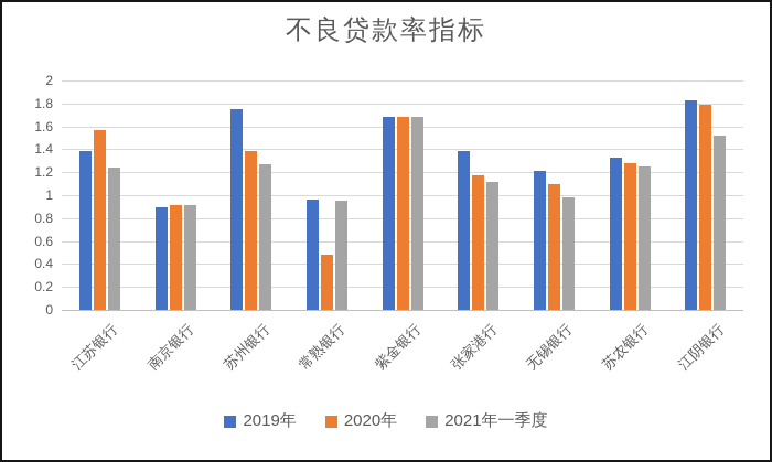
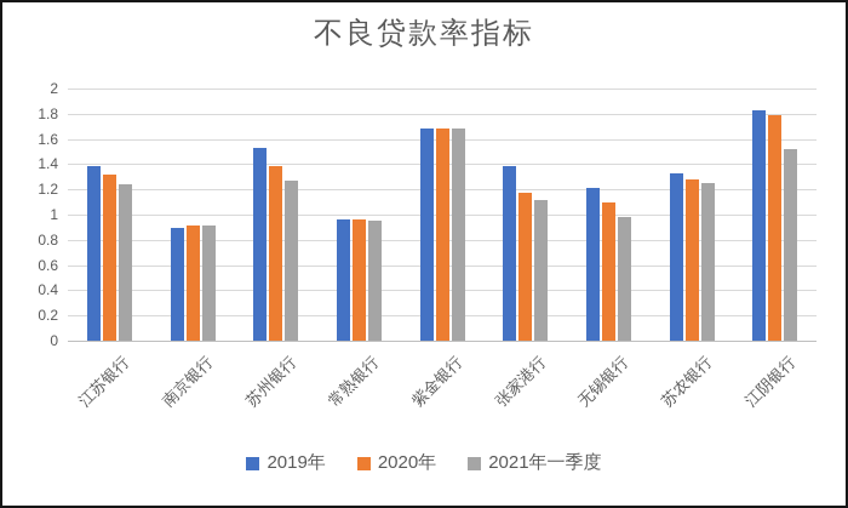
2020年/江苏银行: 1.57 -> 1.32
2019年/苏州银行: 1.75 -> 1.53
2020年/常熟银行: 0.48 -> 0.96
